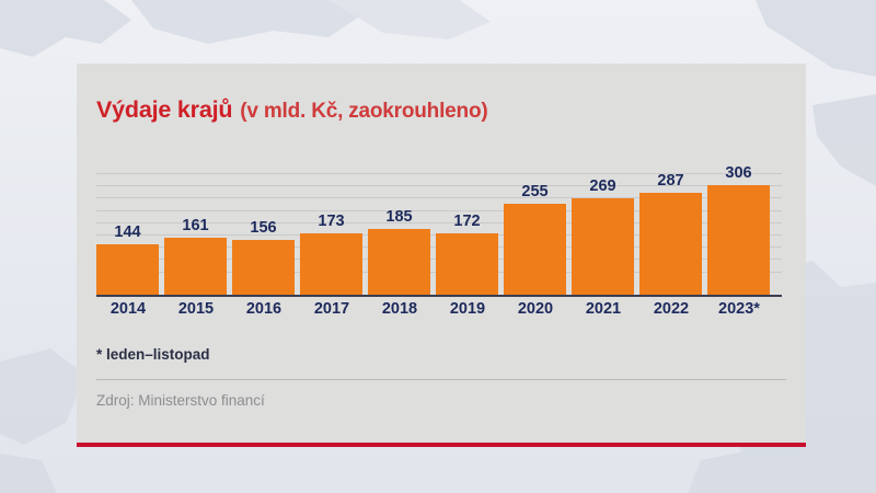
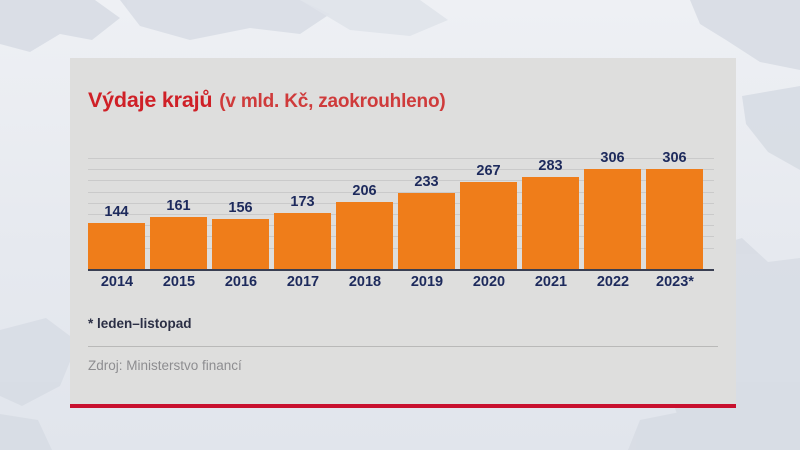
2018: 185 -> 206
2019: 172 -> 233
2020: 255 -> 267
2021: 269 -> 283
2022: 287 -> 306
